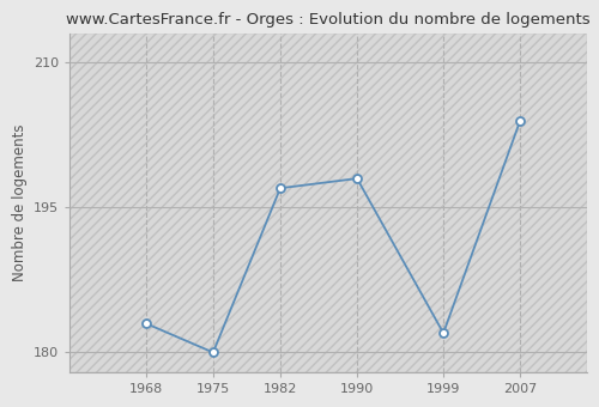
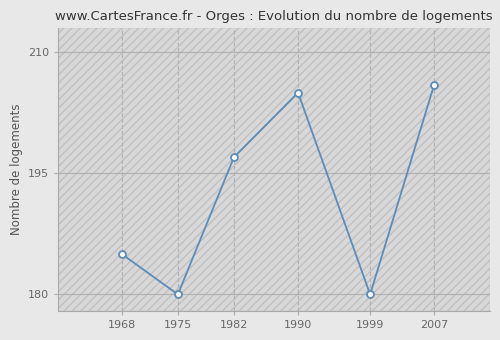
1968: 183 -> 185
1990: 198 -> 205
1999: 182 -> 180
2007: 204 -> 206
